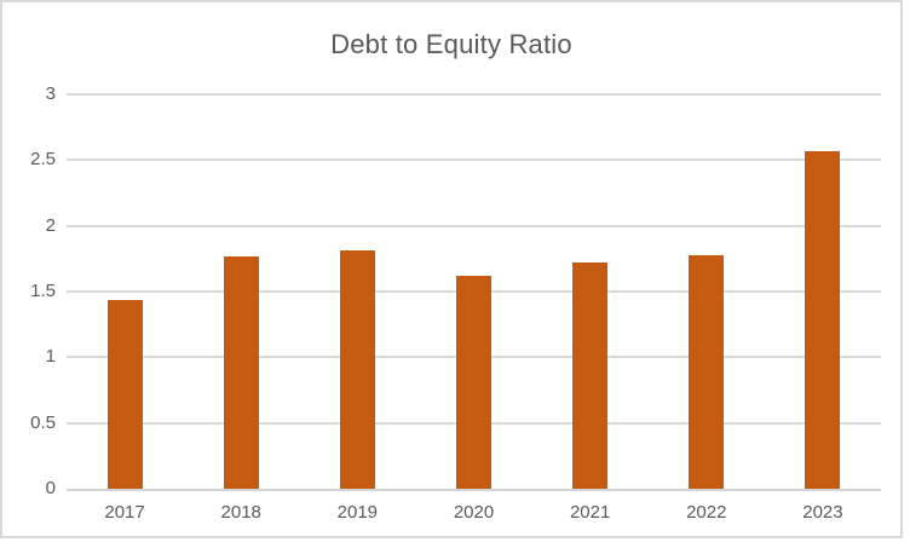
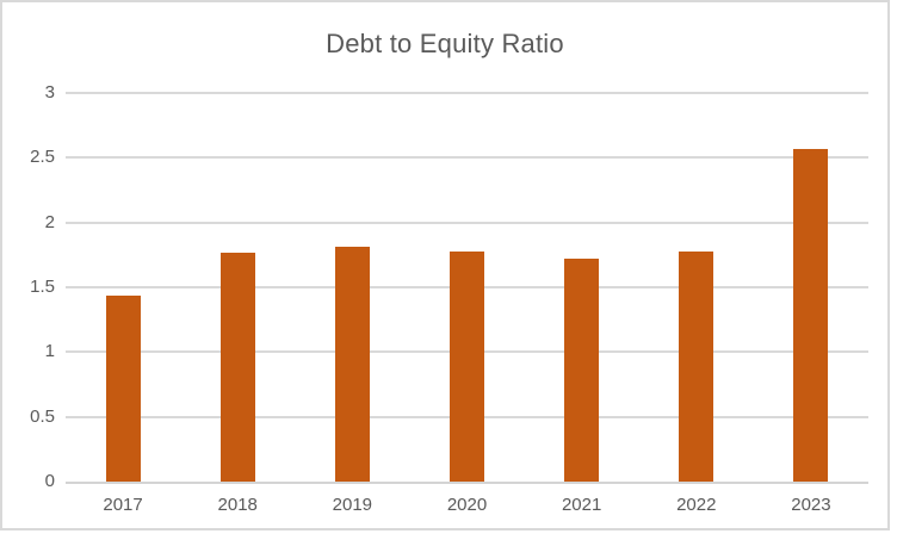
2020: 1.62 -> 1.78
